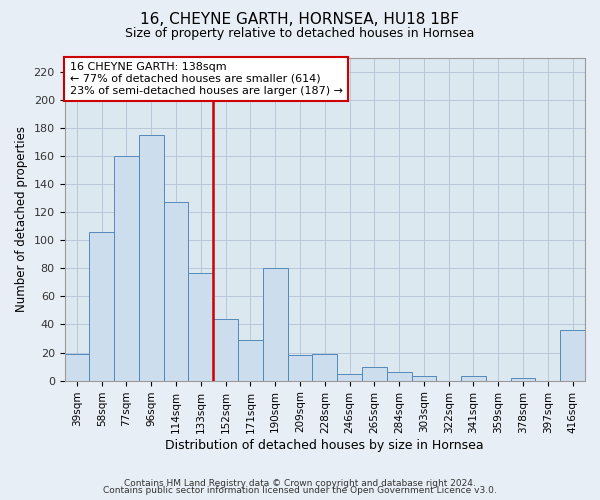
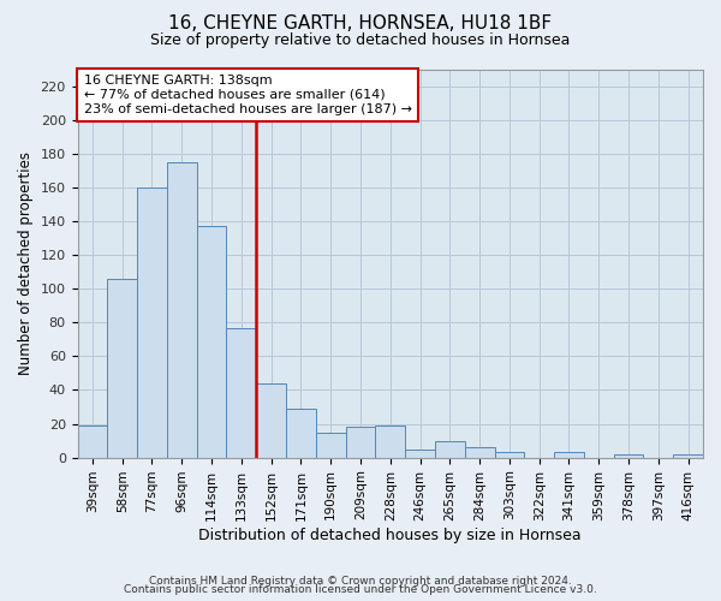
114sqm: 127 -> 137
190sqm: 80 -> 15
416sqm: 36 -> 2
